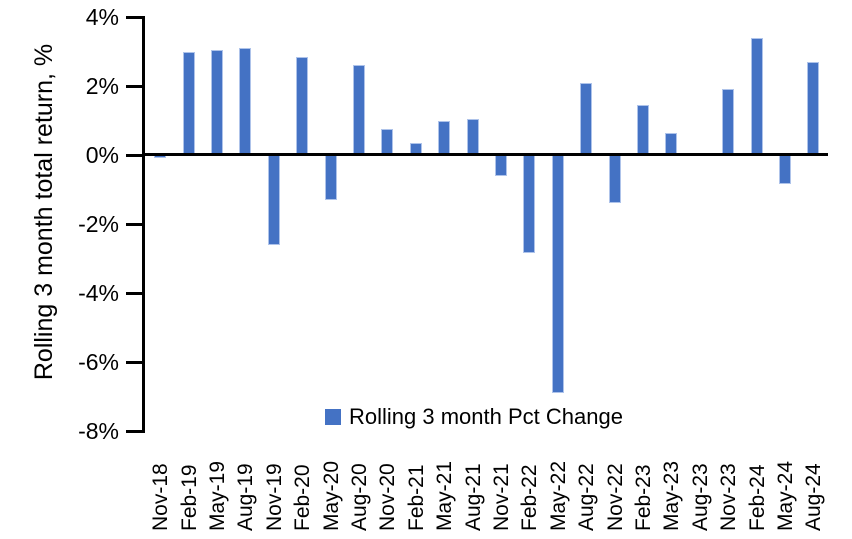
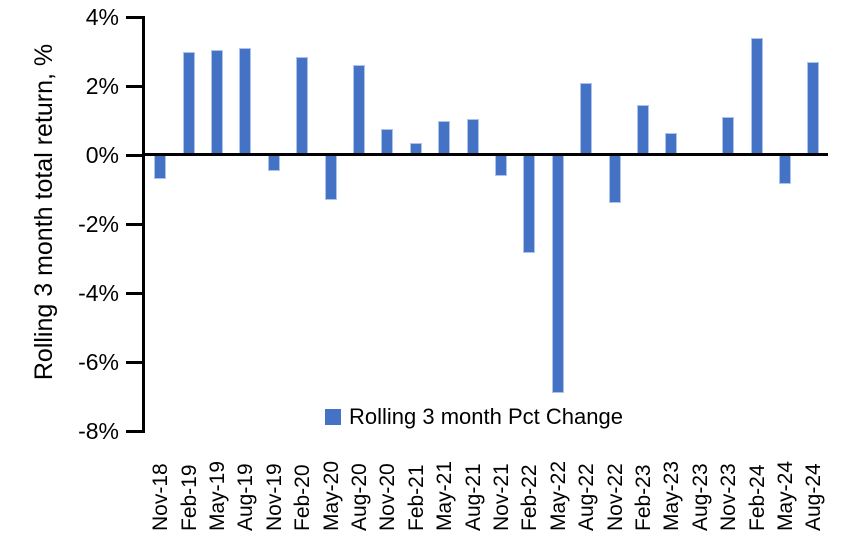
Nov-18: -0.1% -> -0.7%
Nov-19: -2.6% -> -0.5%
Nov-23: 1.9% -> 1.1%
